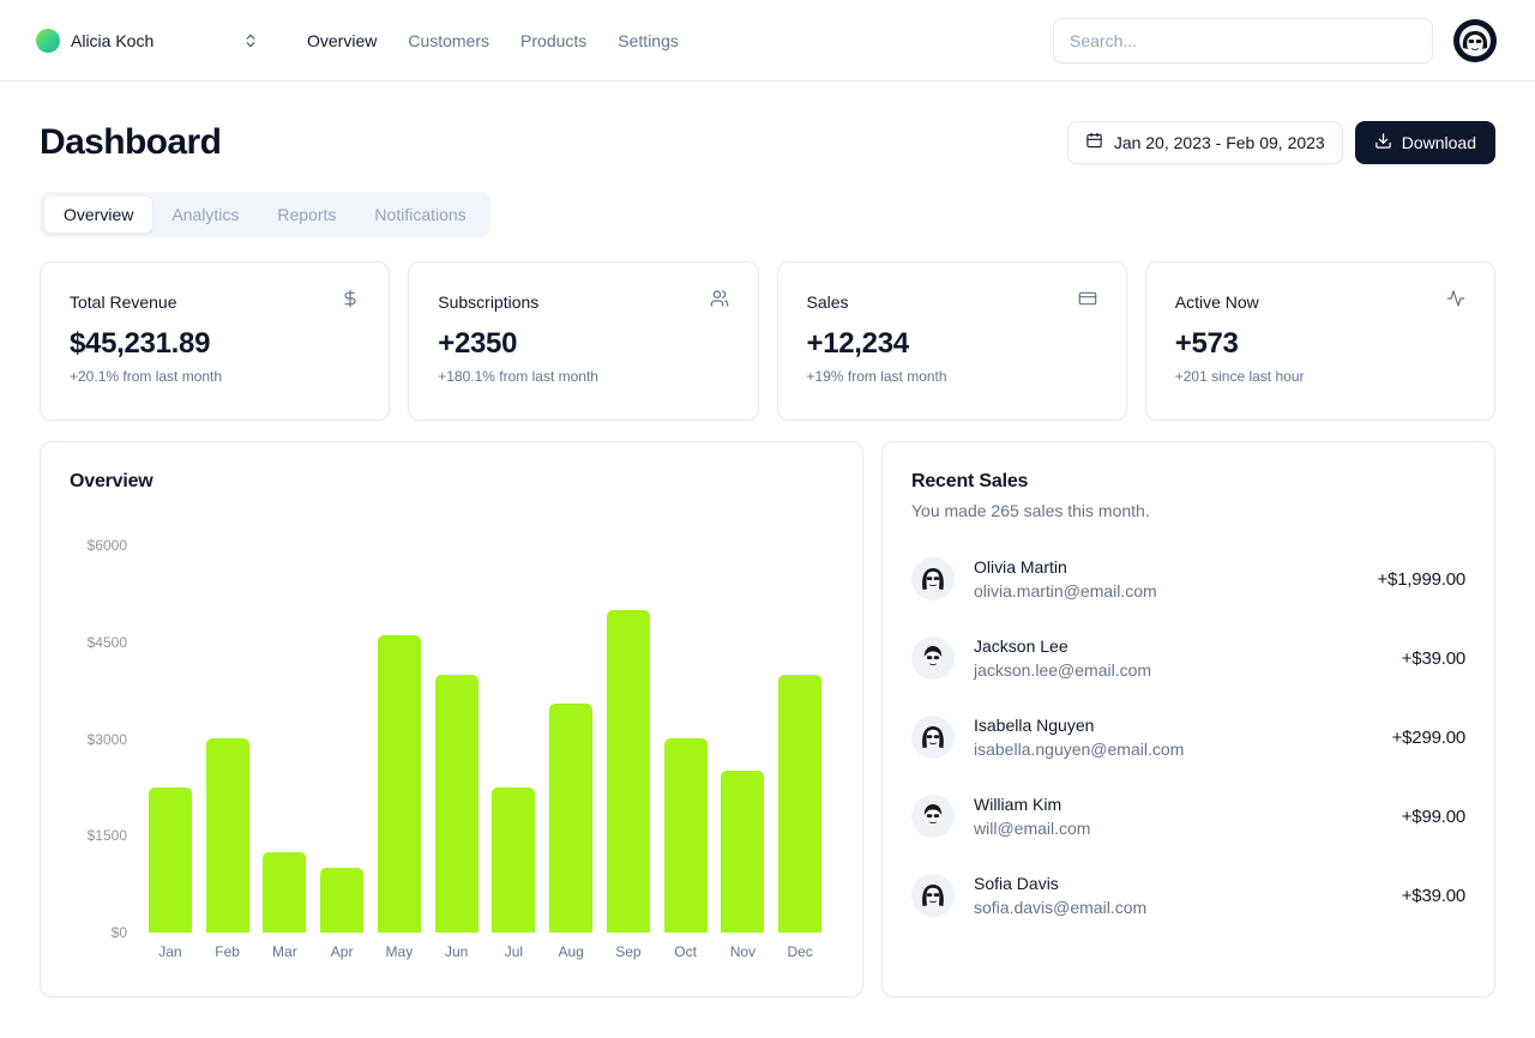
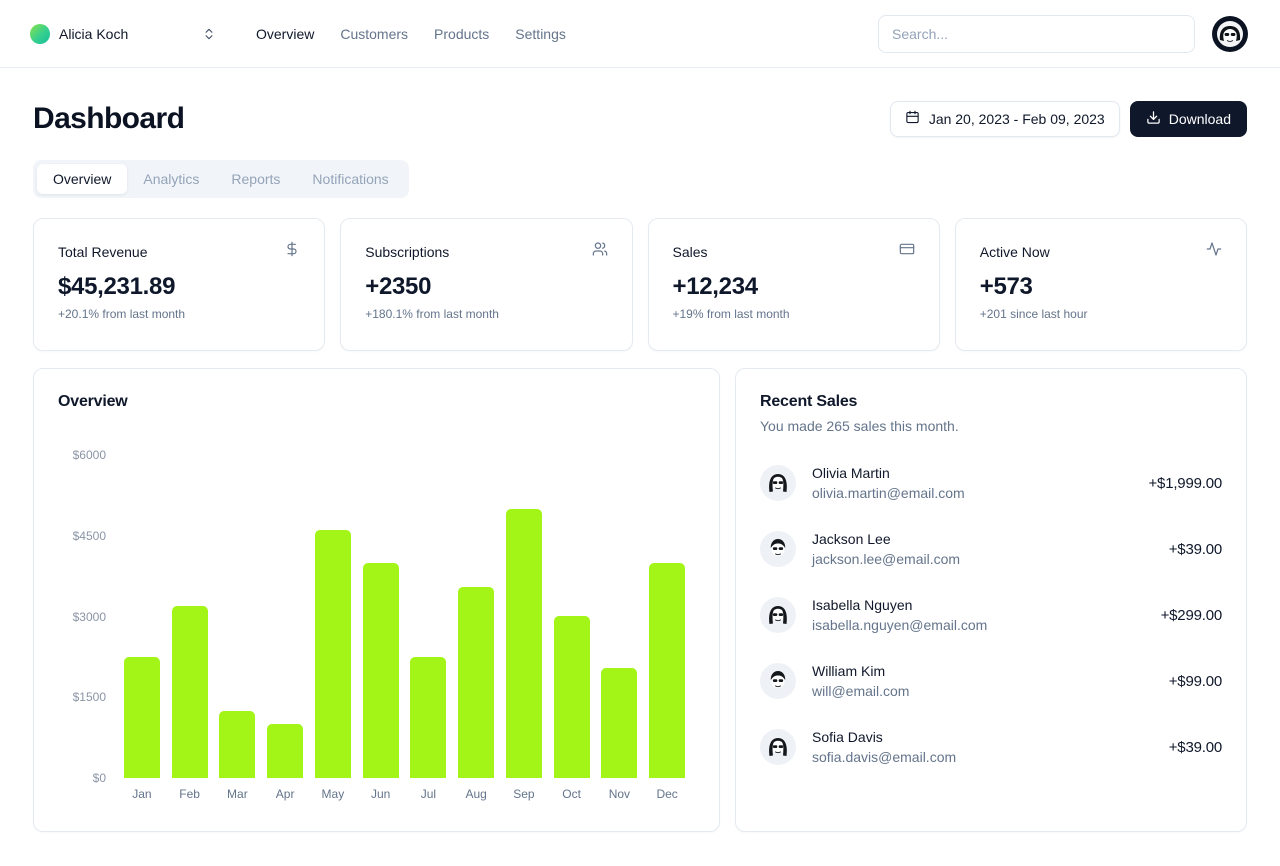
Feb: $3000 -> $3200
Nov: $2500 -> $2000
